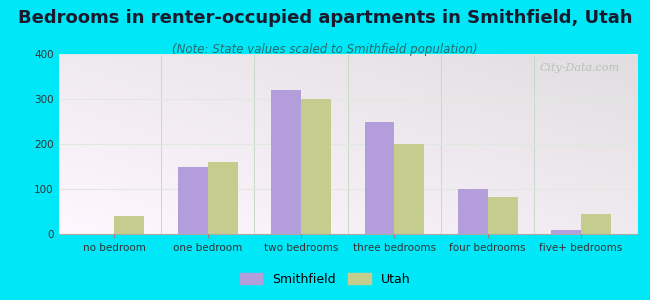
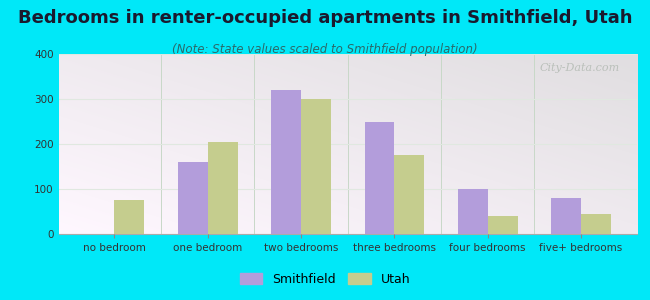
Utah/no bedroom: 40 -> 75
Smithfield/one bedroom: 148 -> 160
Utah/one bedroom: 160 -> 205
Utah/three bedrooms: 200 -> 175
Utah/four bedrooms: 82 -> 40
Smithfield/five+ bedrooms: 10 -> 80
